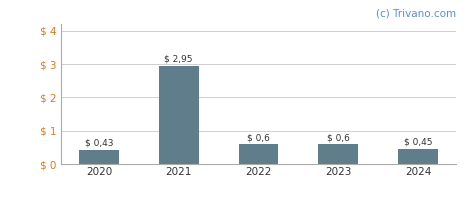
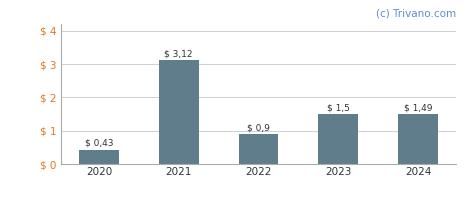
2021: 2,95 -> 3,12
2022: 0,6 -> 0,9
2023: 0,6 -> 1,5
2024: 0,45 -> 1,49
